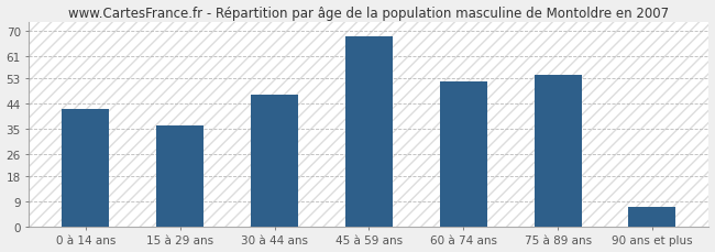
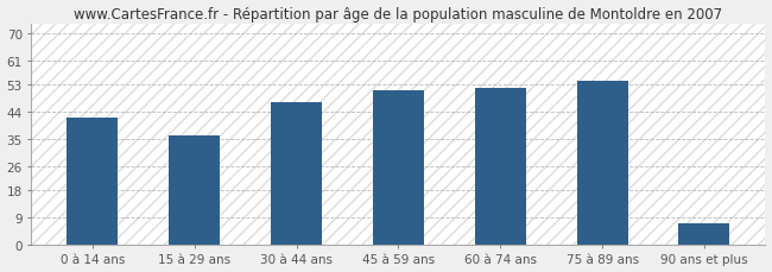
45 à 59 ans: 68 -> 51
